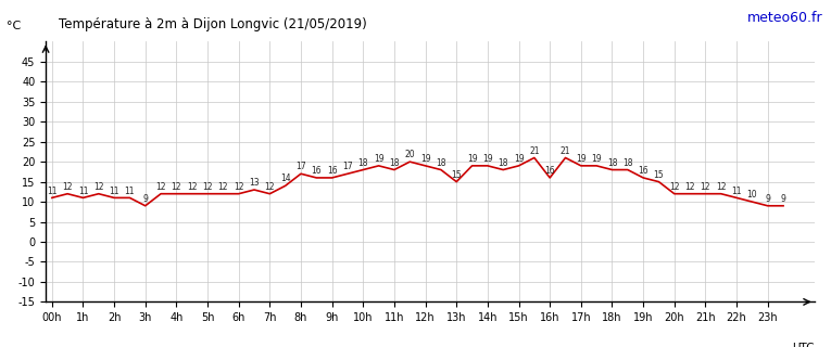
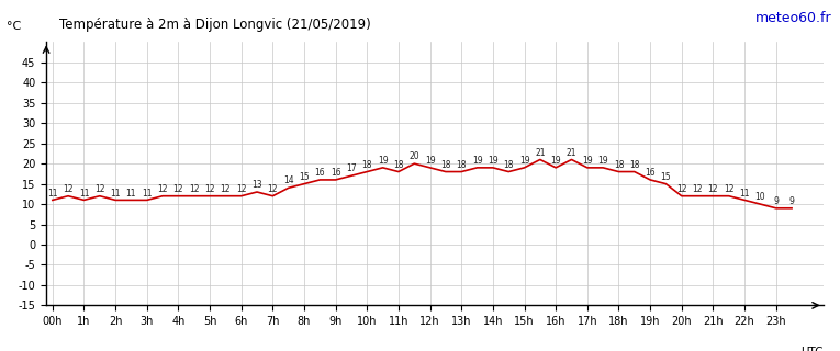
3h: 9 -> 11
8h: 17 -> 15
13h: 15 -> 18
16h: 16 -> 19
